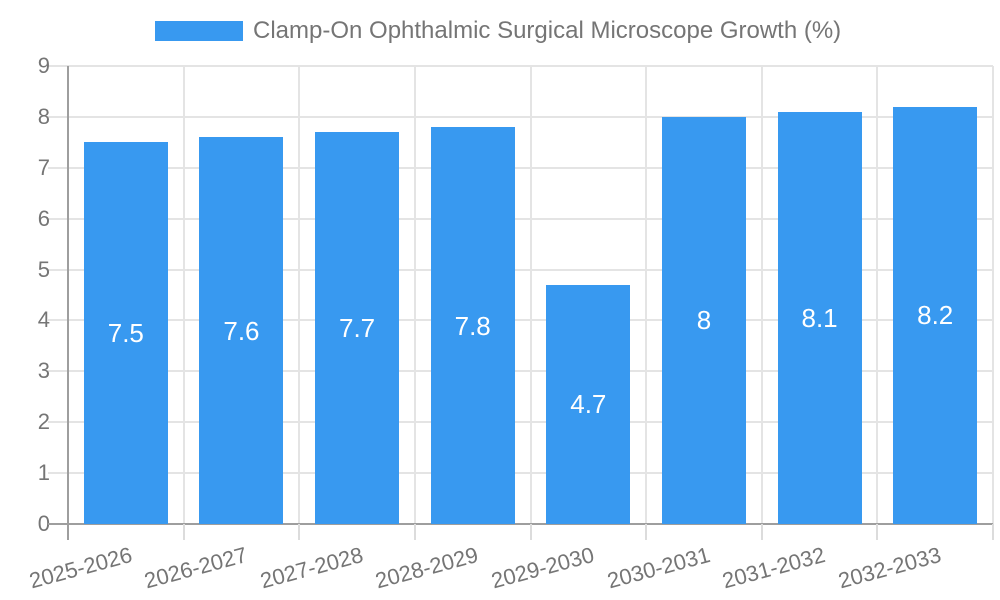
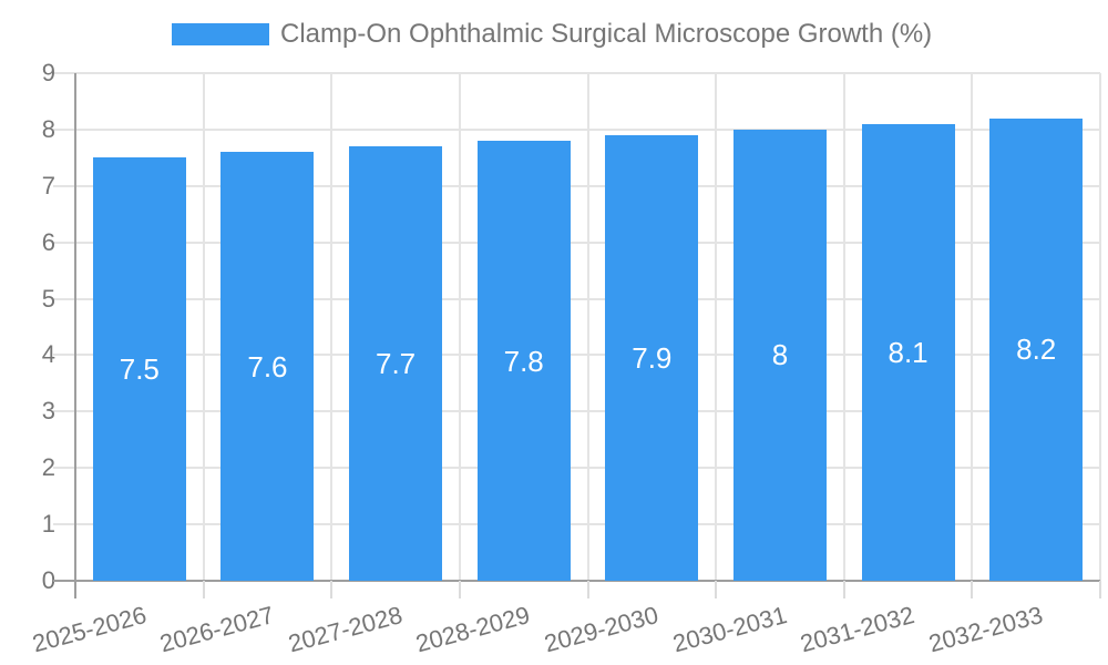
2029-2030: 4.7 -> 7.9
